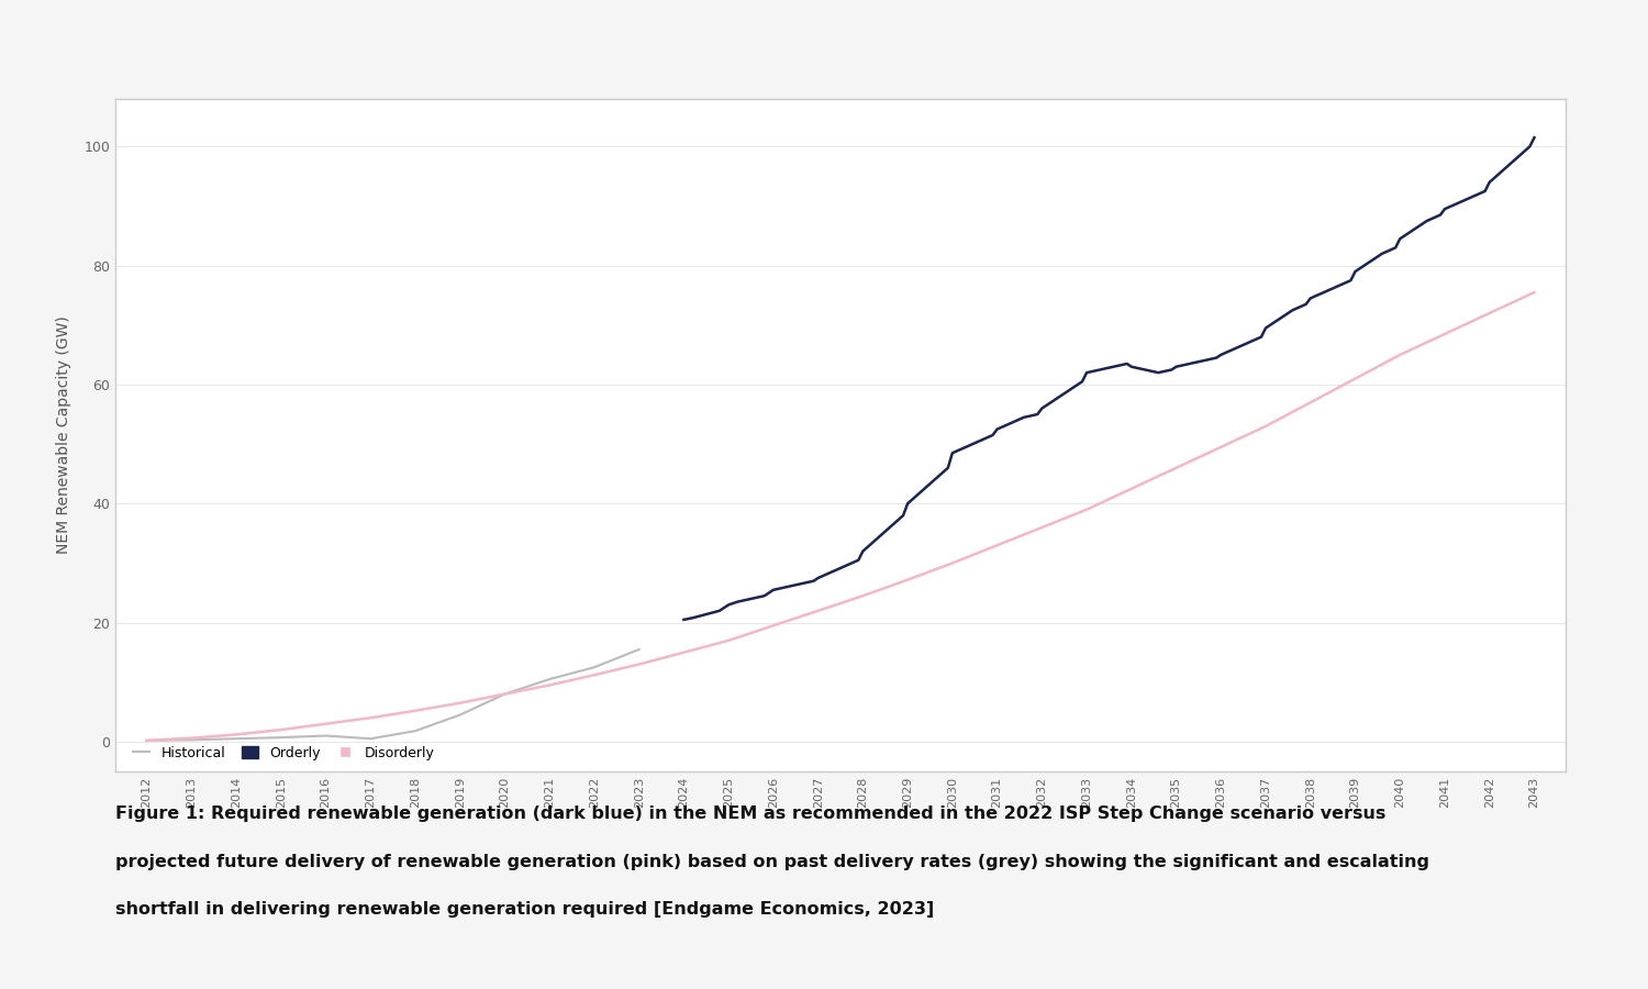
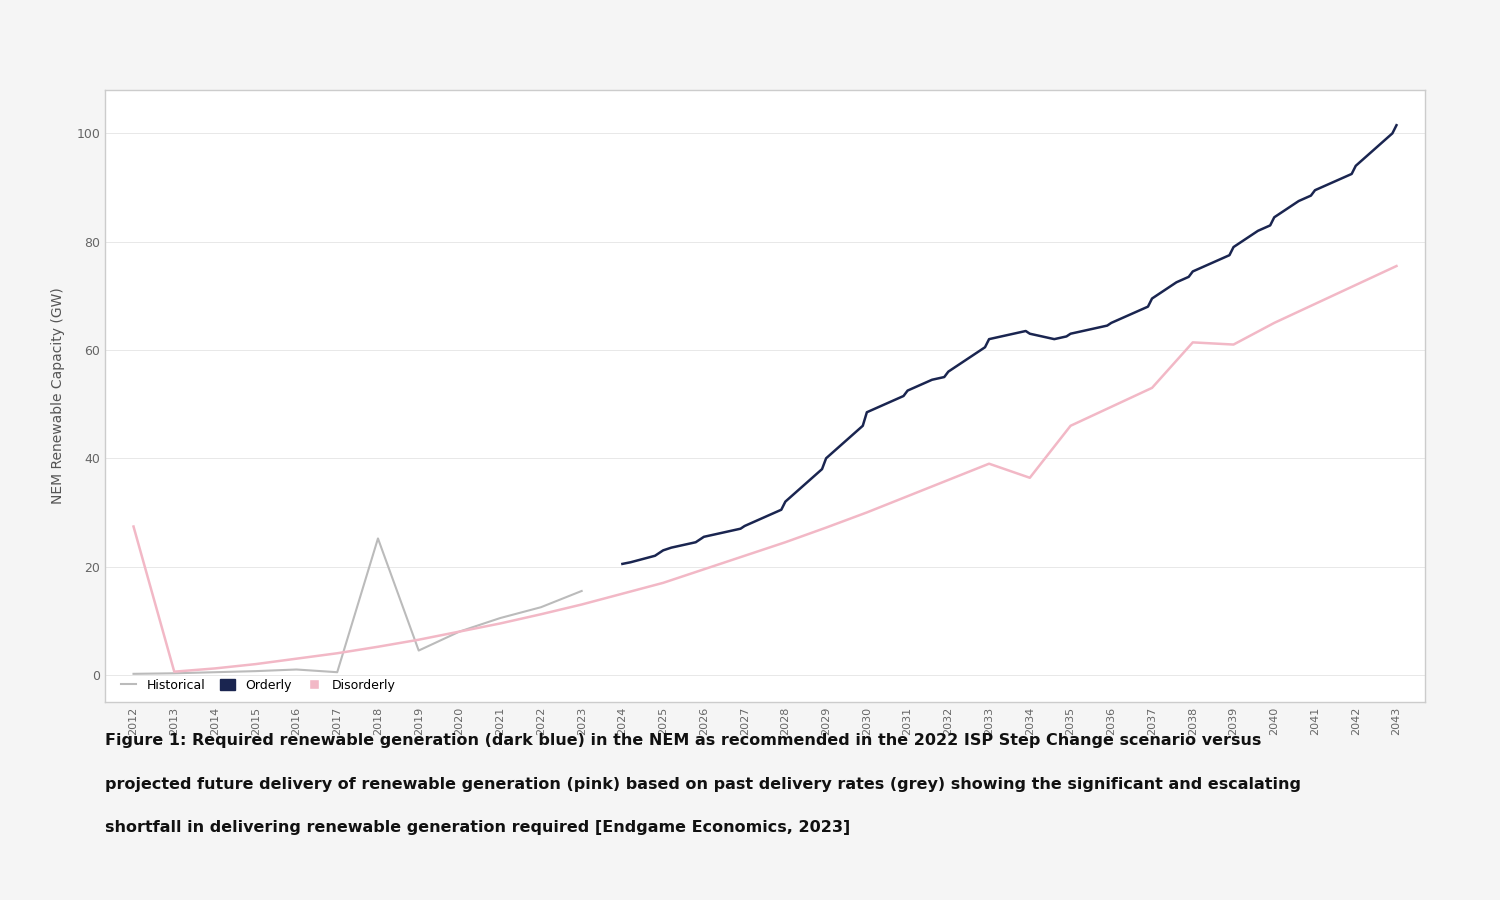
Disorderly/2012: 0.2 -> 27.4
Historical/2018: 1.8 -> 25.2
Disorderly/2034: 42.5 -> 36.4
Disorderly/2038: 57.0 -> 61.4
